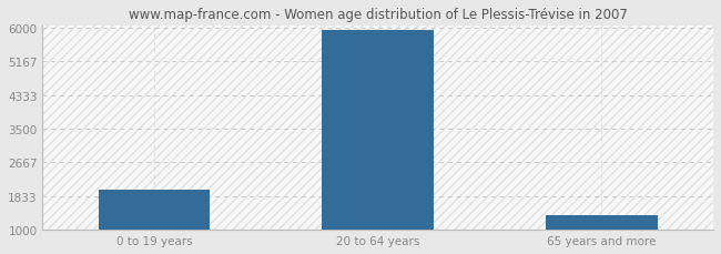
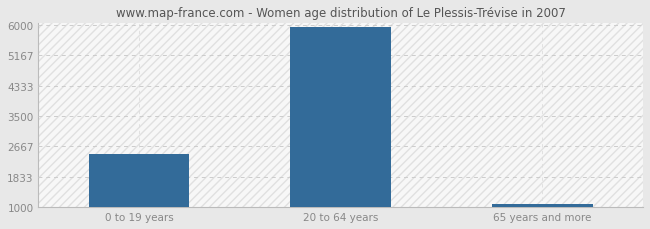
0 to 19 years: 2000 -> 2450
65 years and more: 1350 -> 1100
